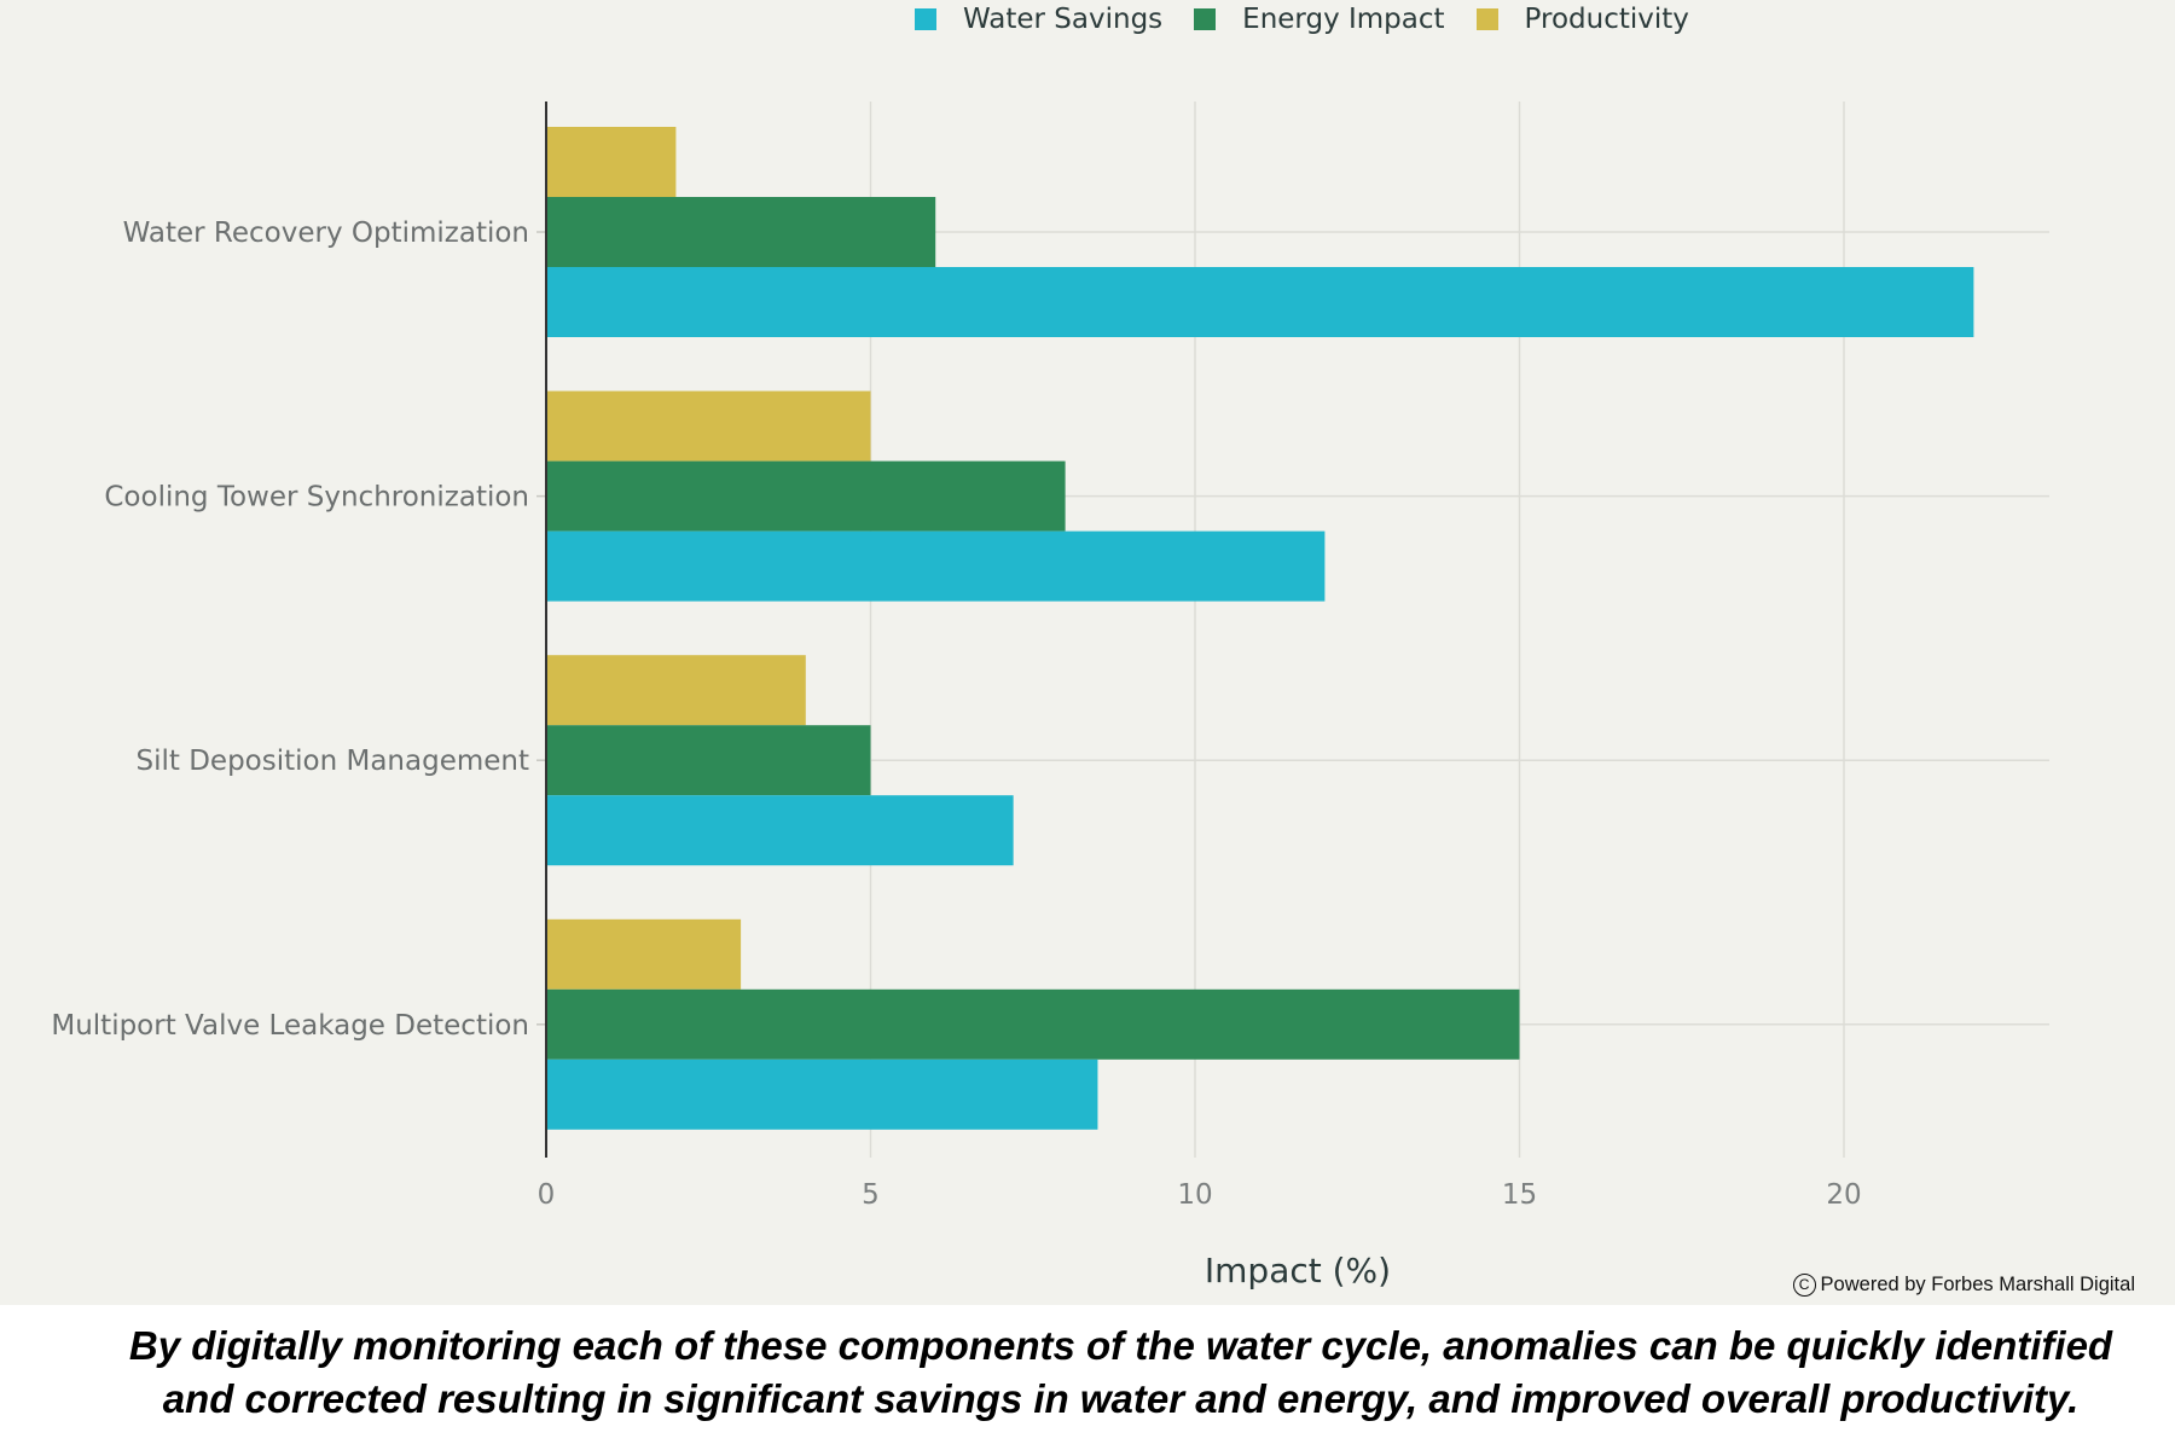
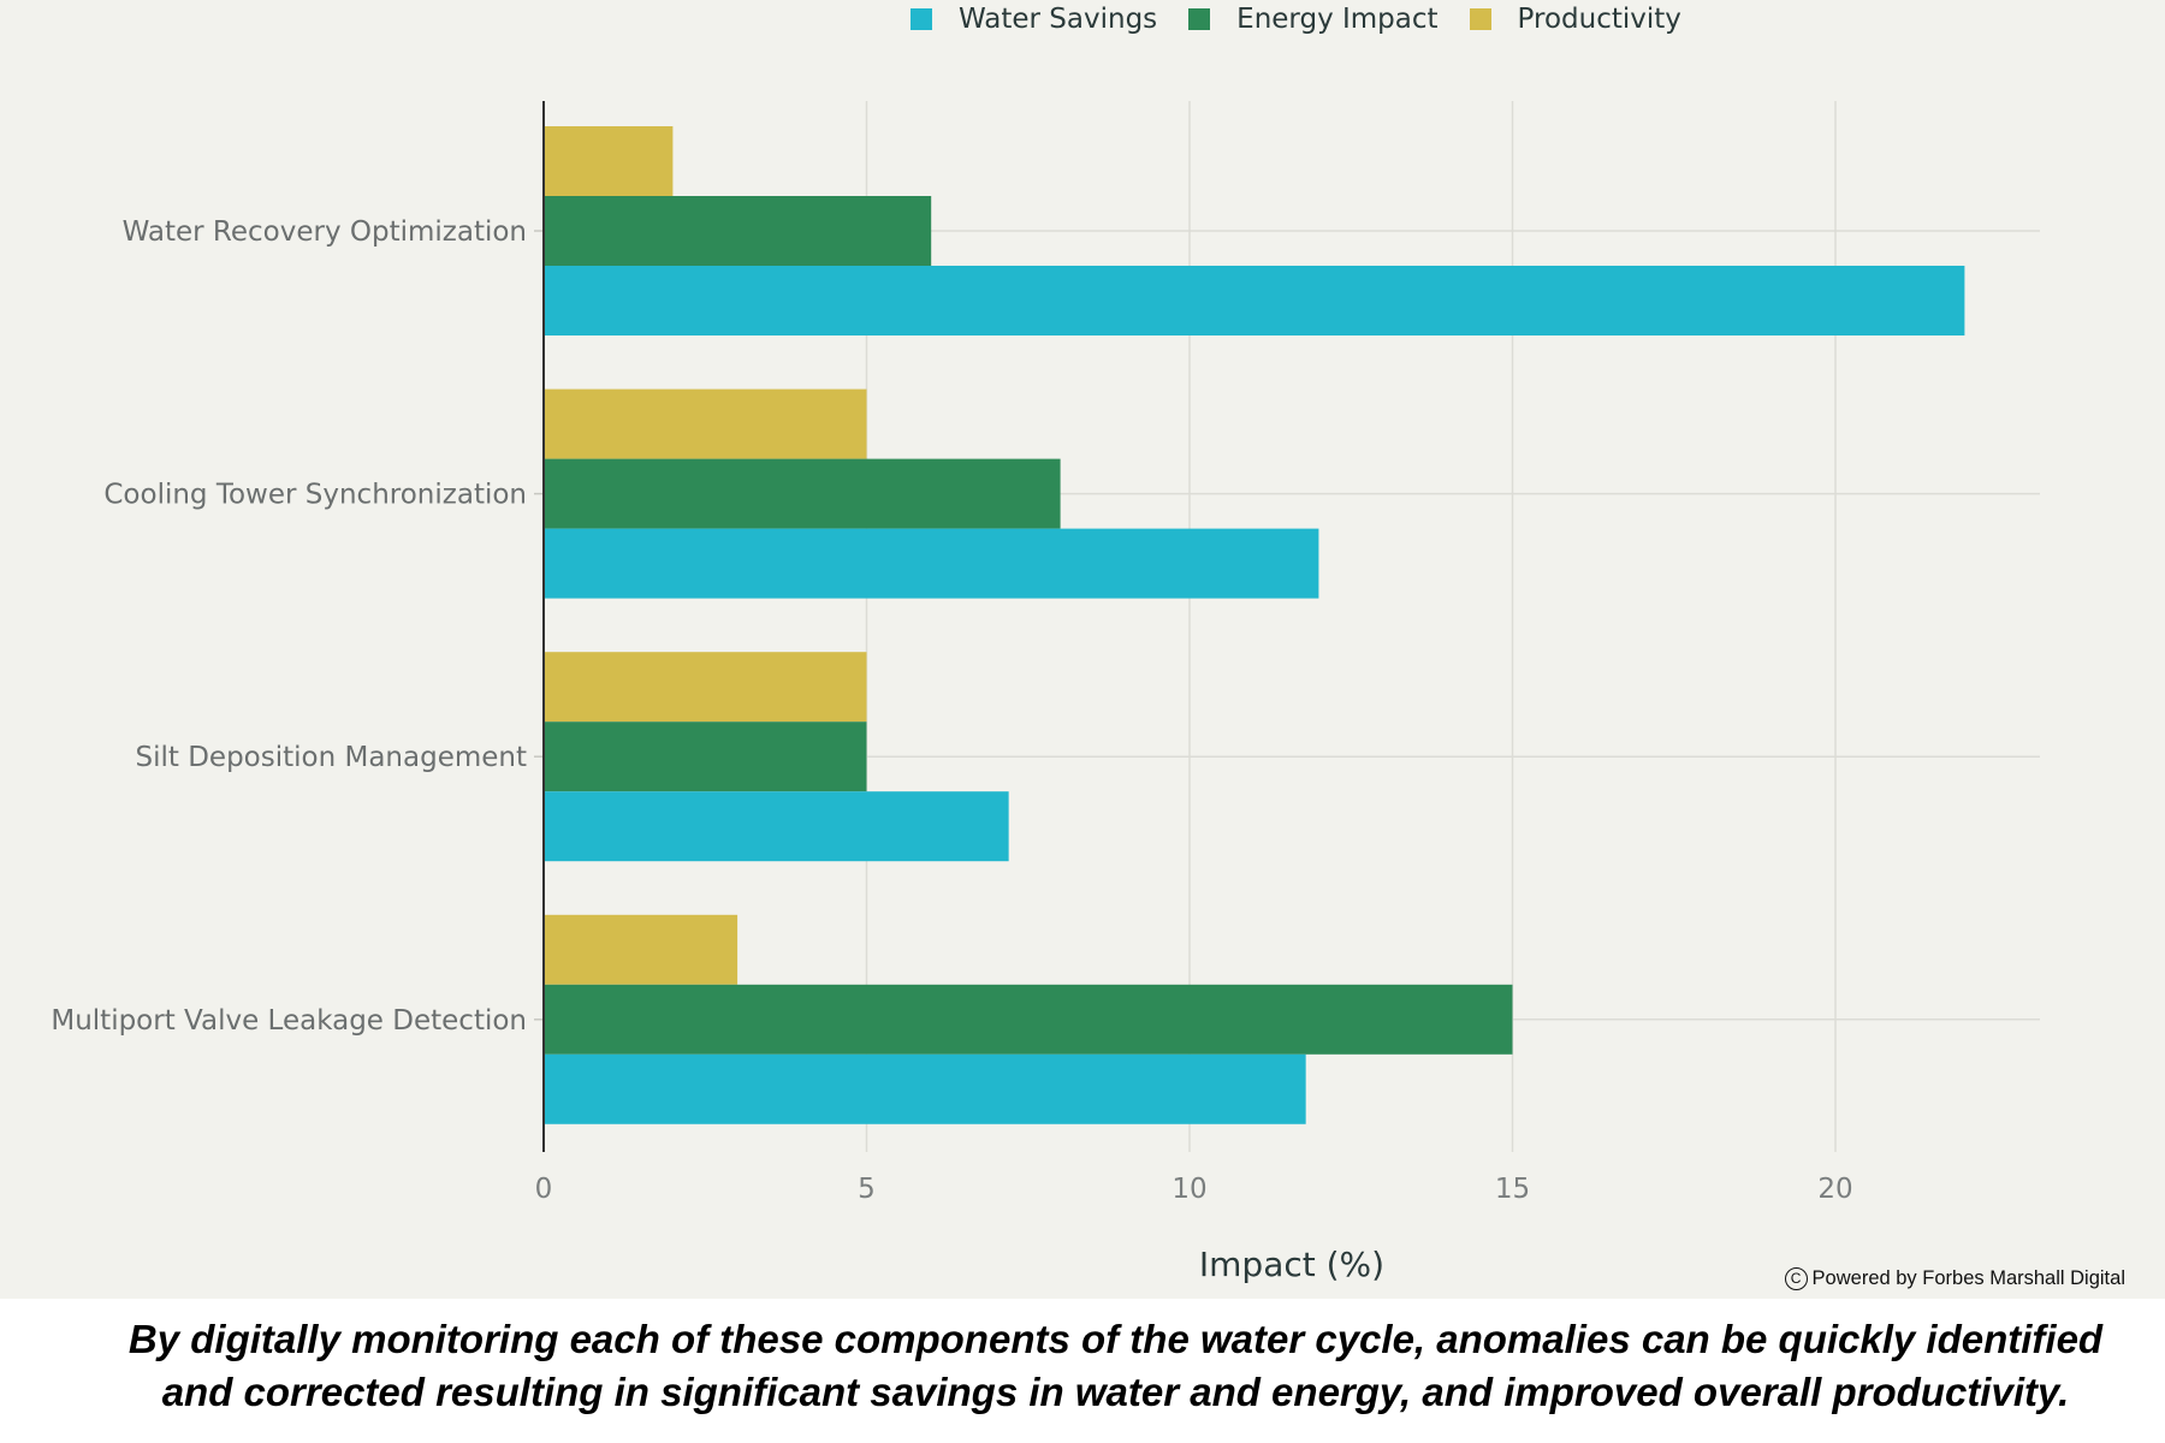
Productivity/Silt Deposition Management: 4 -> 5
Water Savings/Multiport Valve Leakage Detection: 8.5 -> 11.8
